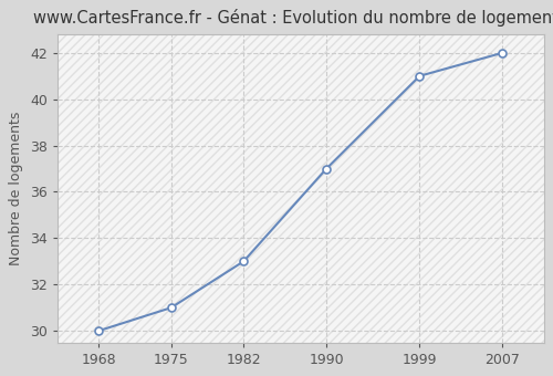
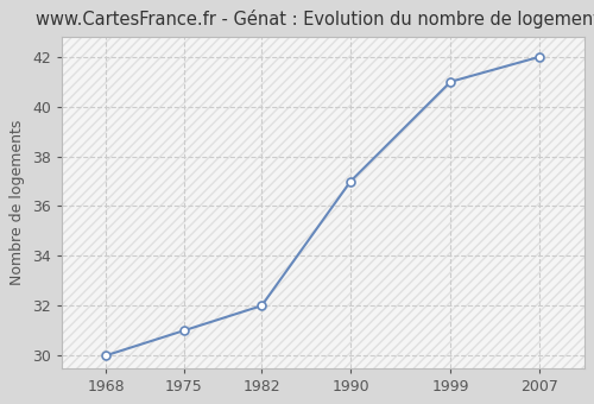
1982: 33 -> 32
